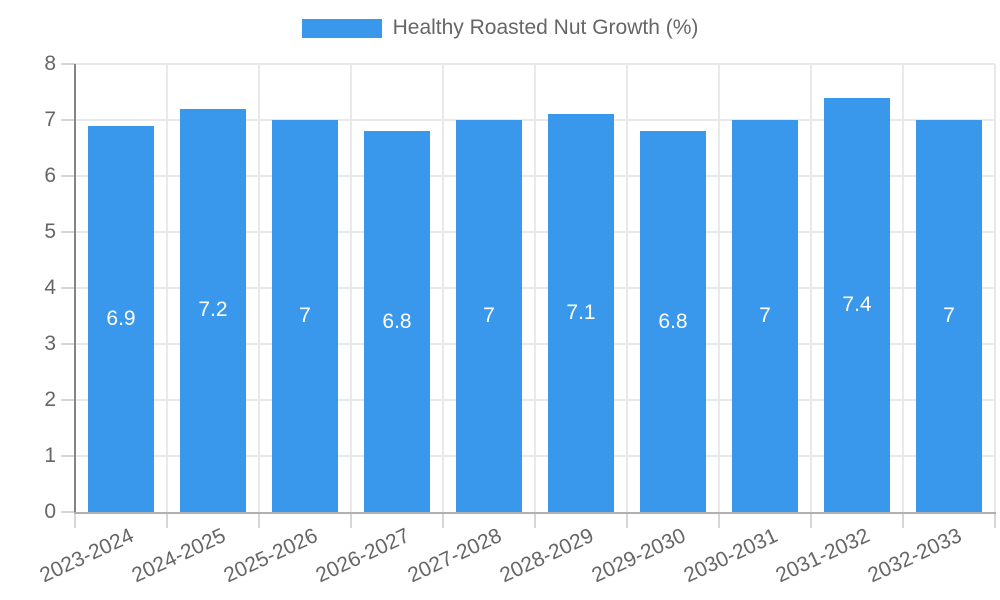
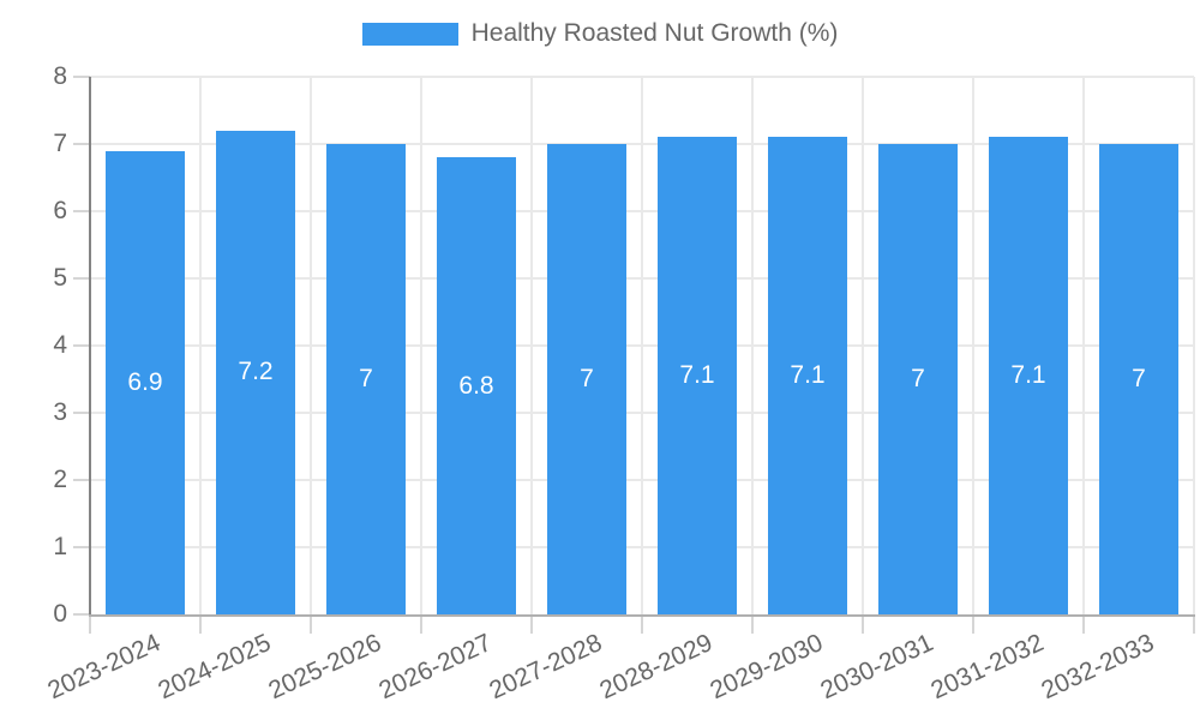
2029-2030: 6.8 -> 7.1
2031-2032: 7.4 -> 7.1
